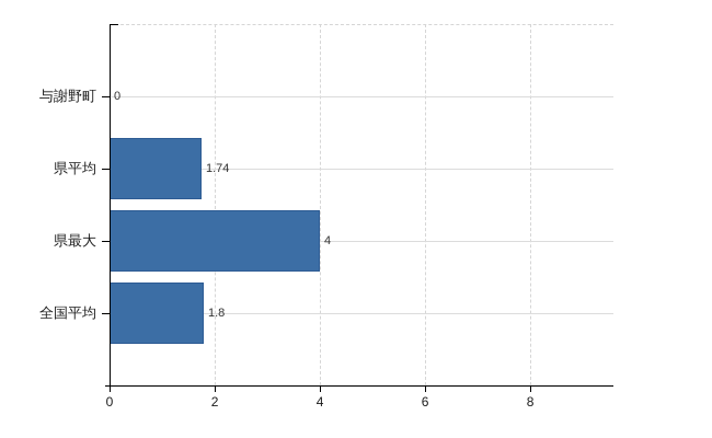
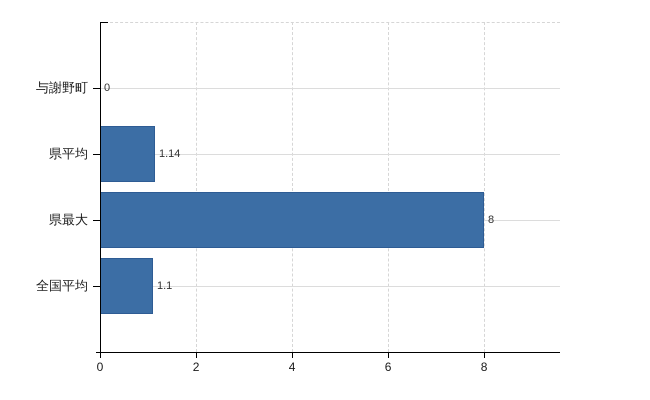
県平均: 1.74 -> 1.14
県最大: 4 -> 8
全国平均: 1.8 -> 1.1
